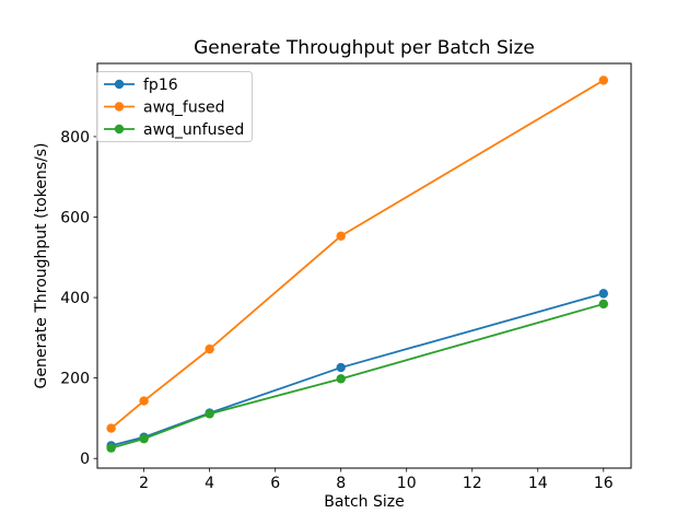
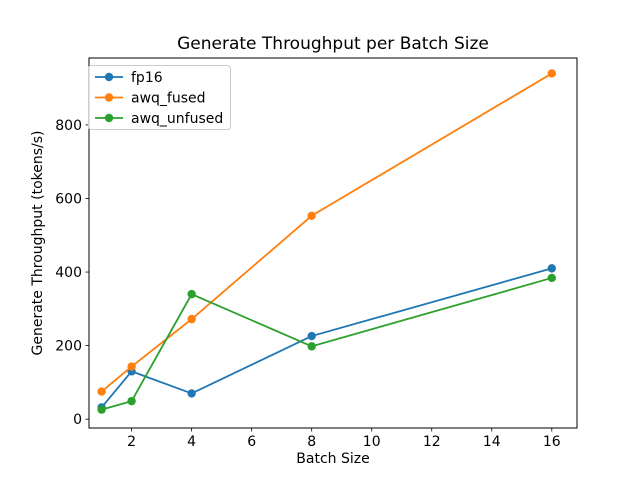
fp16/2: 50 -> 130
fp16/4: 110 -> 70
awq_unfused/4: 110 -> 340
